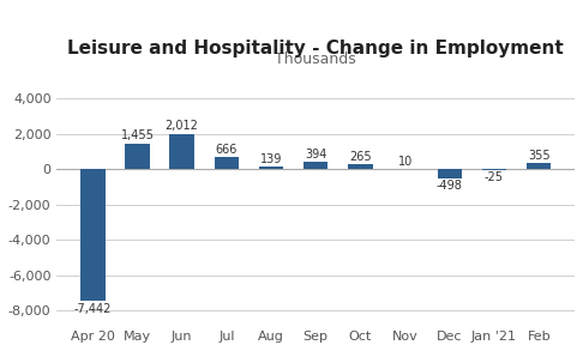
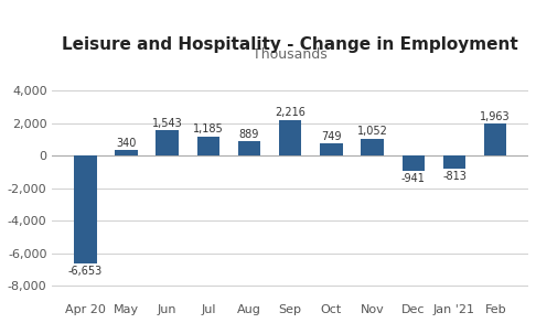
Apr 20: -7,442 -> -6,653
May: 1,455 -> 340
Jun: 2,012 -> 1,543
Jul: 666 -> 1,185
Aug: 139 -> 889
Sep: 394 -> 2,216
Oct: 265 -> 749
Nov: 10 -> 1,052
Dec: -498 -> -941
Jan '21: -25 -> -813
Feb: 355 -> 1,963
